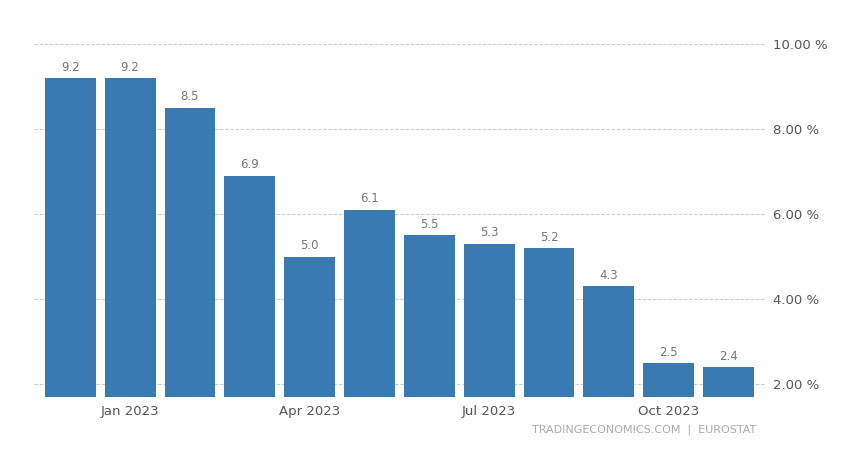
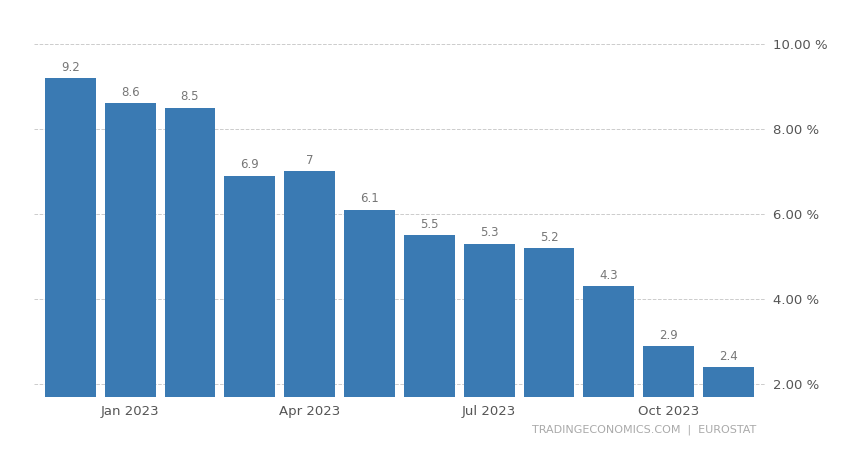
Jan 2023: 9.2 -> 8.6
Apr 2023: 5.0 -> 7
Oct 2023: 2.5 -> 2.9
